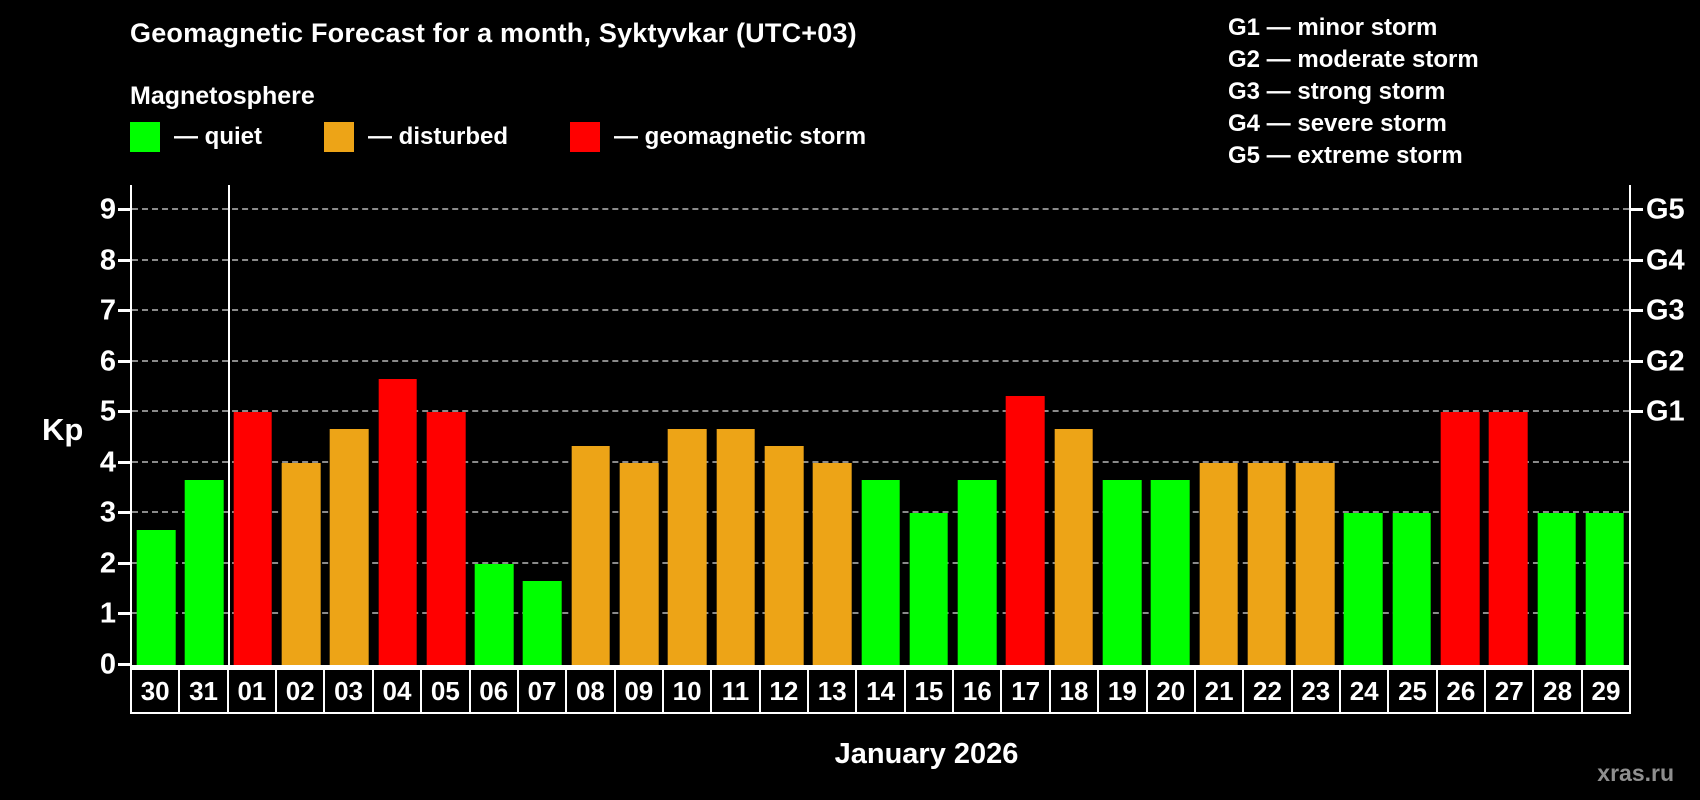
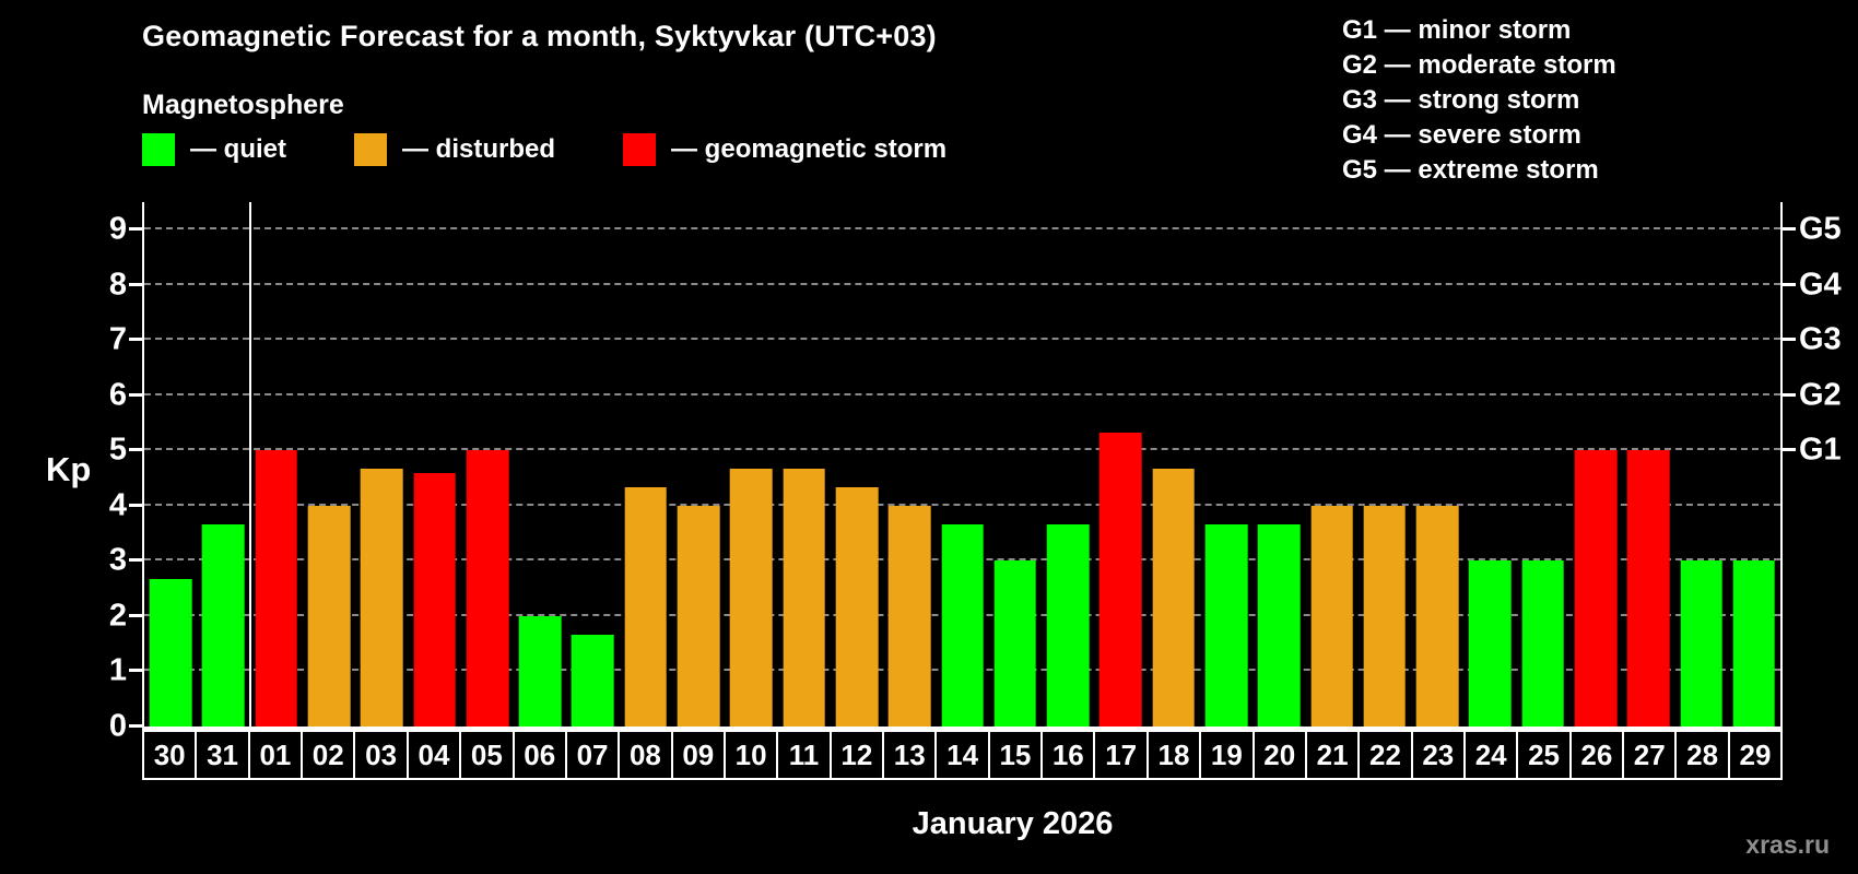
04: 5.7 -> 4.6
